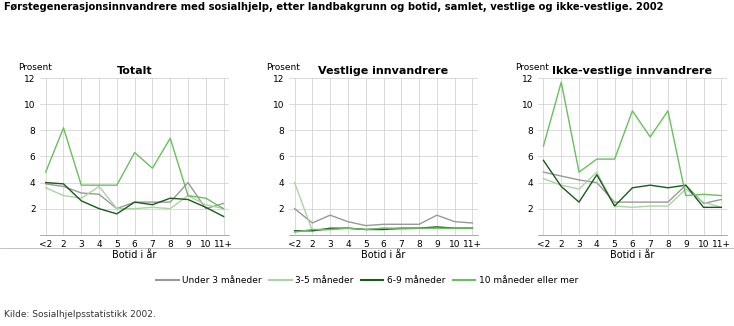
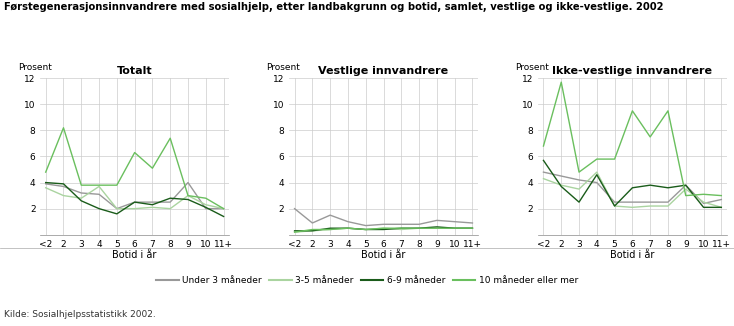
Totalt/Under 3 måneder/11+: 2.4 -> 2.0
Vestlige innvandrere/3-5 måneder/<2: 4.0 -> 0.2
Vestlige innvandrere/Under 3 måneder/9: 1.5 -> 1.1
